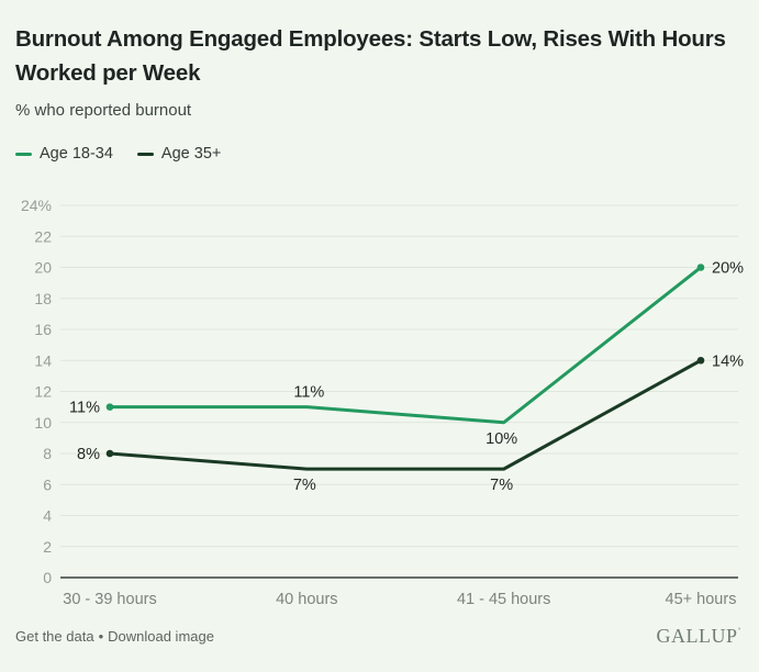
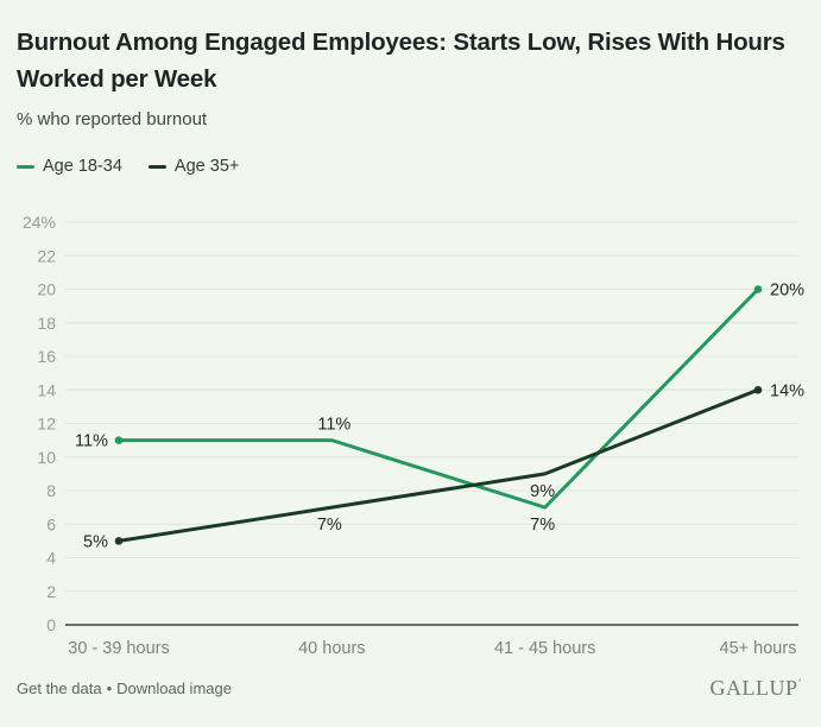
Age 35+/30 - 39 hours: 8% -> 5%
Age 18-34/41 - 45 hours: 10% -> 7%
Age 35+/41 - 45 hours: 7% -> 9%
